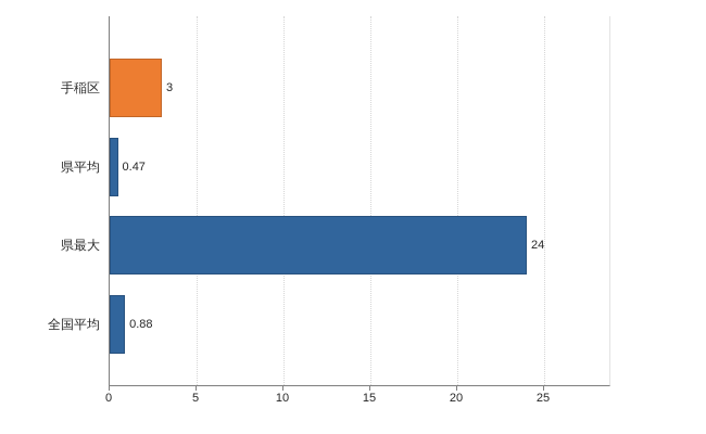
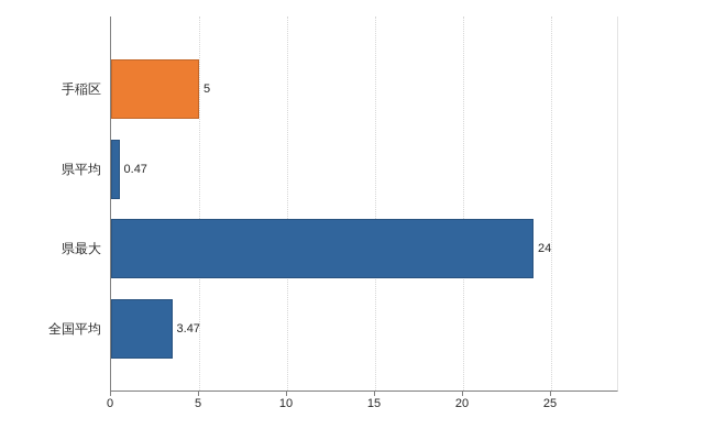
手稲区: 3 -> 5
全国平均: 0.88 -> 3.47
